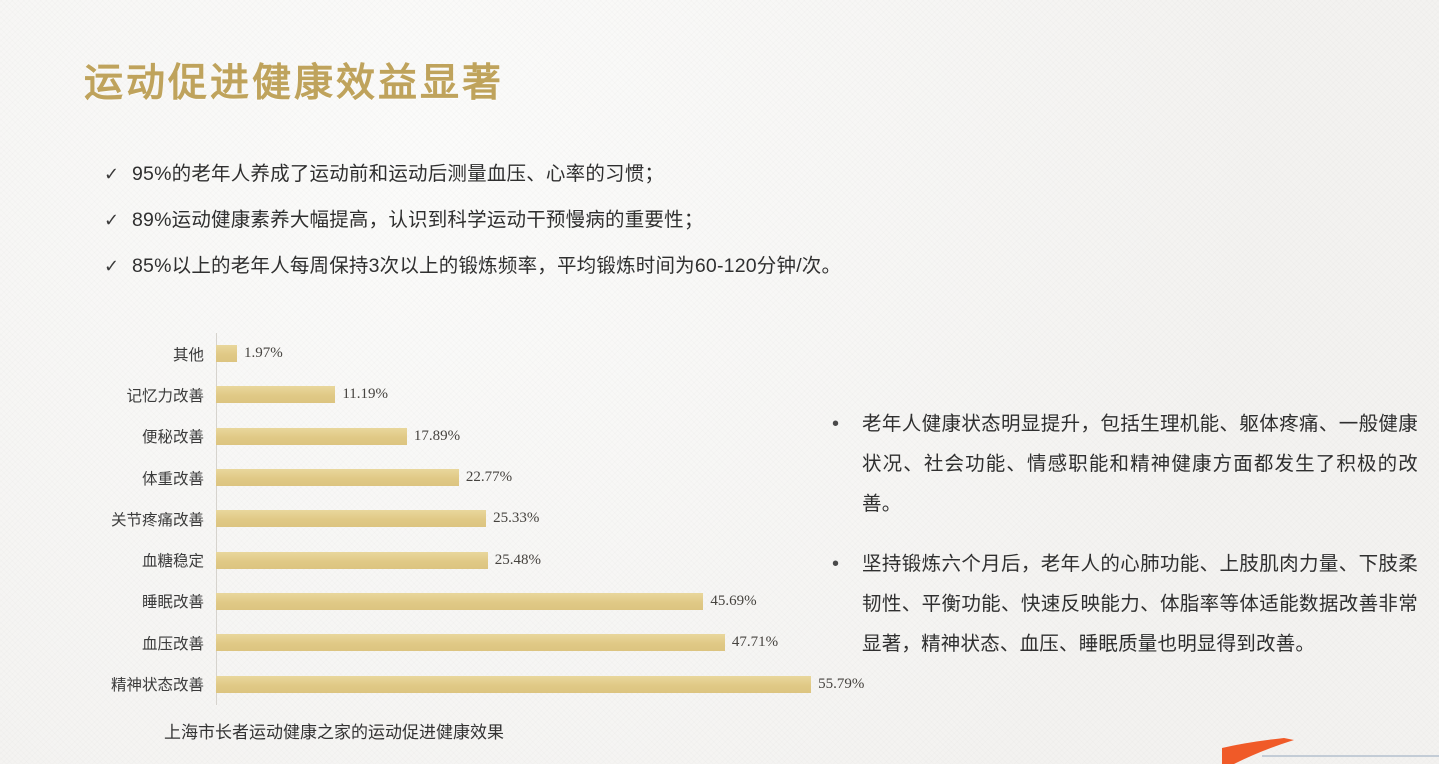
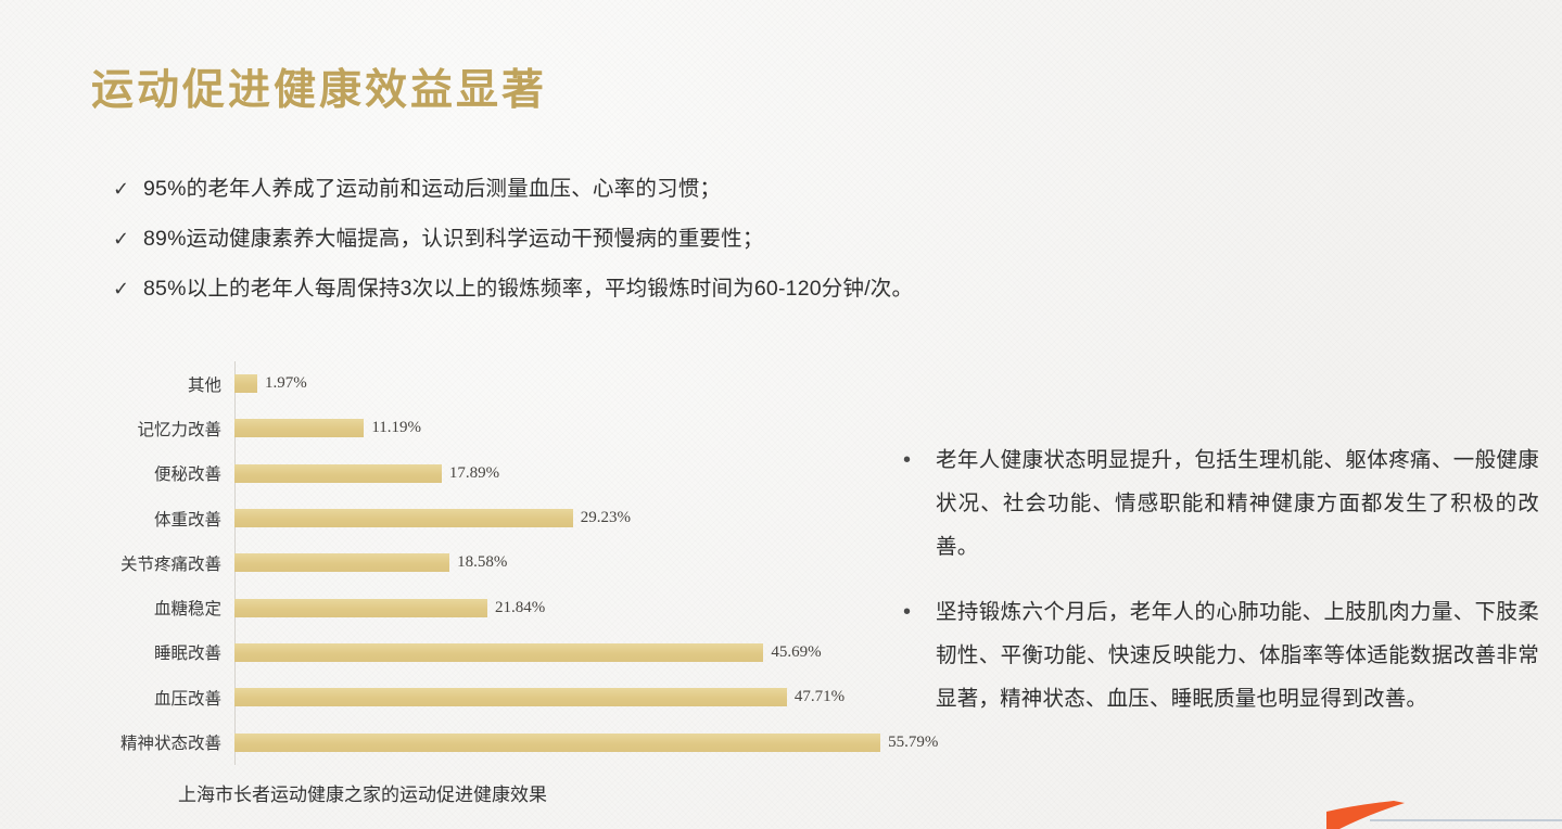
体重改善: 22.77% -> 29.23%
关节疼痛改善: 25.33% -> 18.58%
血糖稳定: 25.48% -> 21.84%
